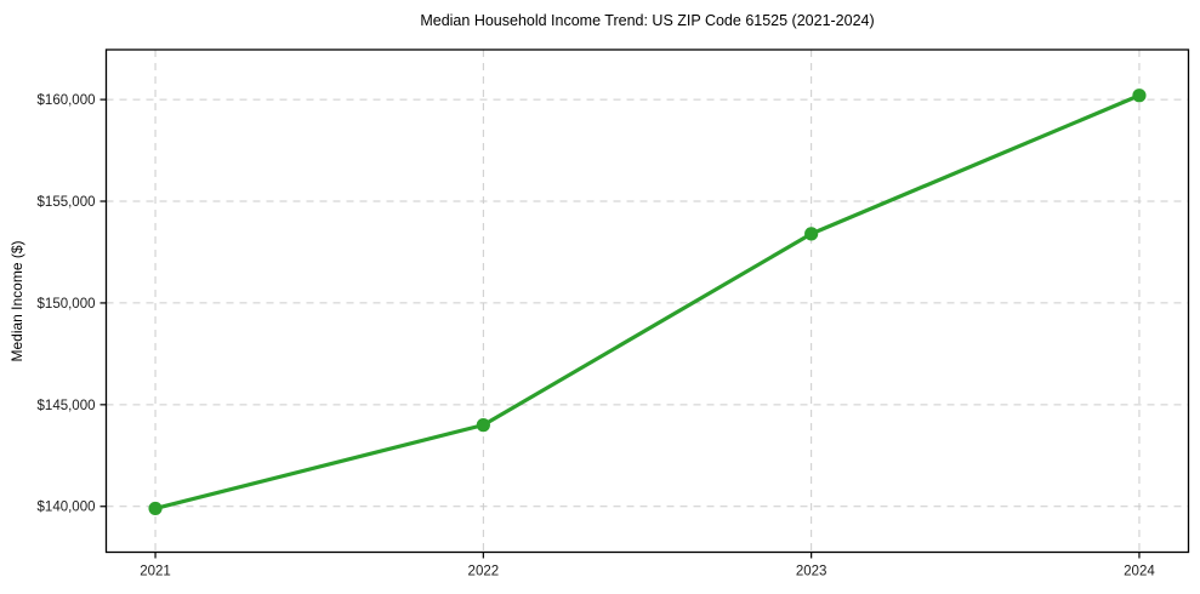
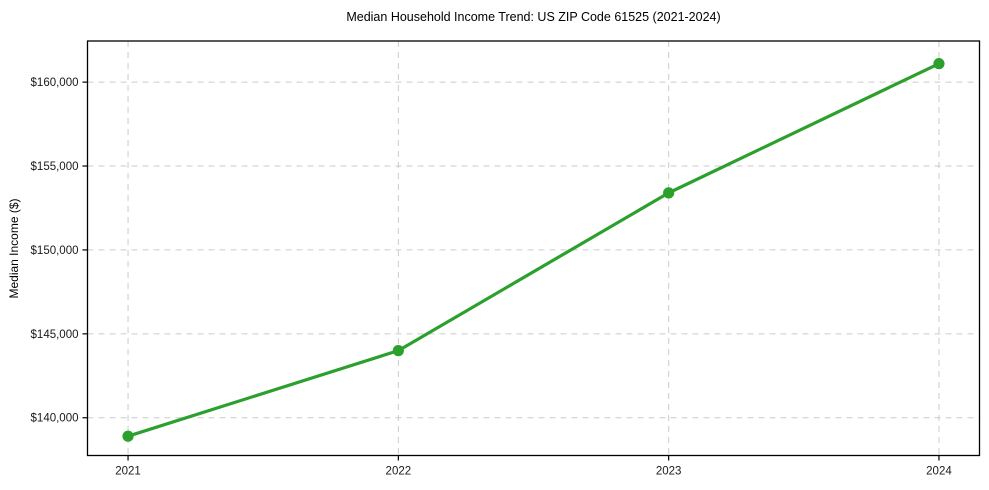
2021: $139900 -> $138900
2024: $160200 -> $161100
